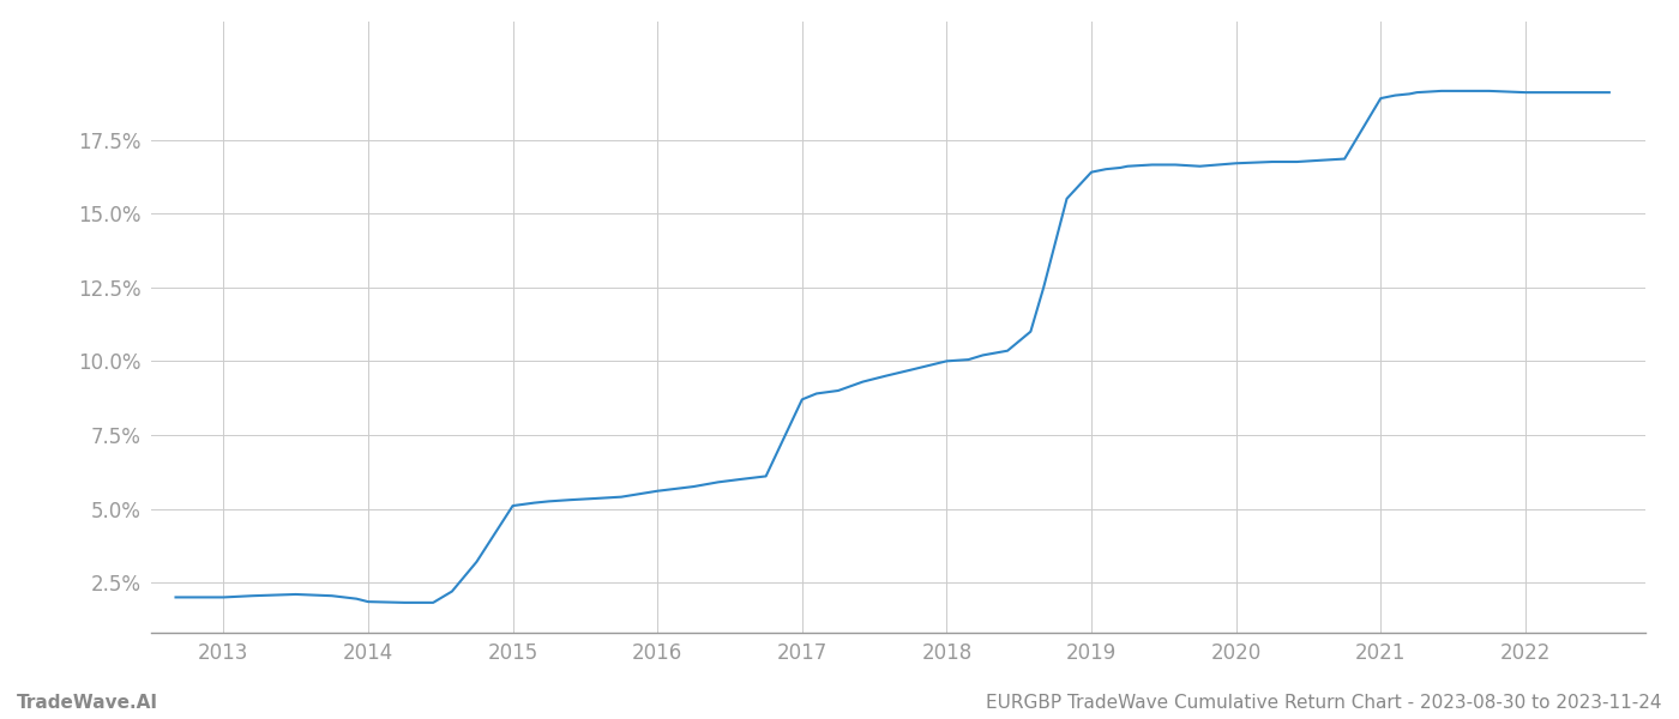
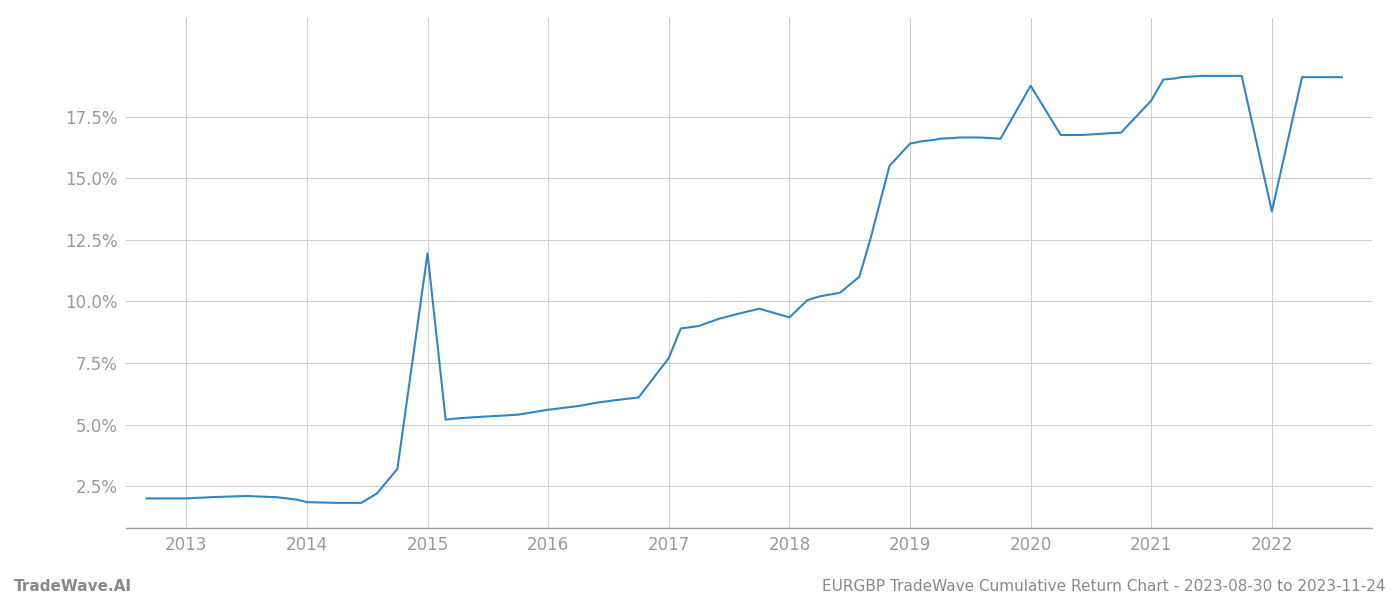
2015: 5.10% -> 11.95%
2017: 8.70% -> 7.70%
2018: 10.00% -> 9.35%
2020: 16.70% -> 18.75%
2021: 18.90% -> 18.15%
2022: 19.10% -> 13.65%
